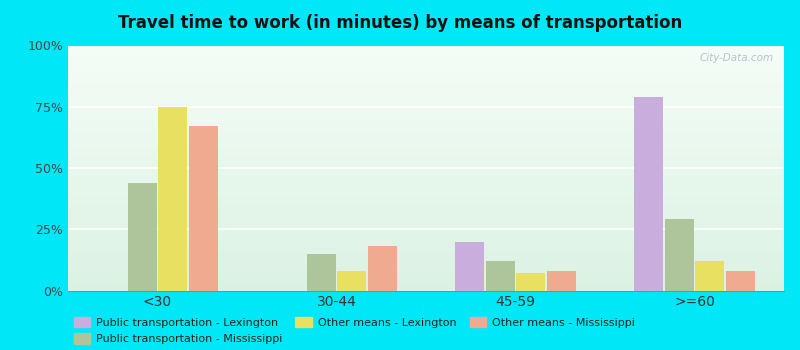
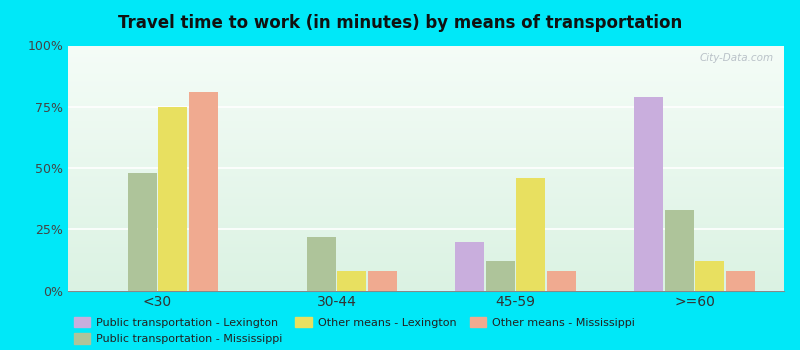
Public transportation - Mississippi/<30: 44% -> 48%
Other means - Mississippi/<30: 67% -> 81%
Public transportation - Mississippi/30-44: 15% -> 22%
Other means - Mississippi/30-44: 18% -> 8%
Other means - Lexington/45-59: 7% -> 46%
Public transportation - Mississippi/>=60: 29% -> 33%
